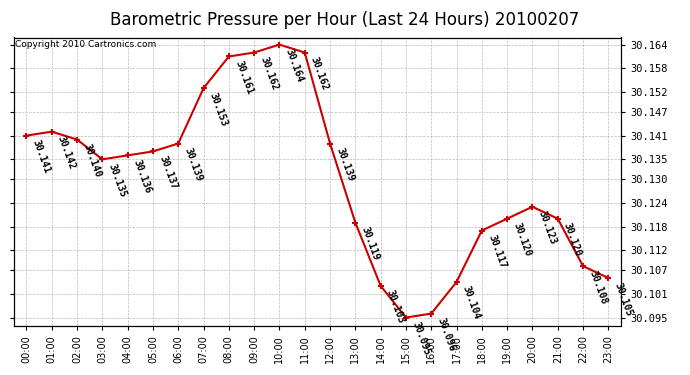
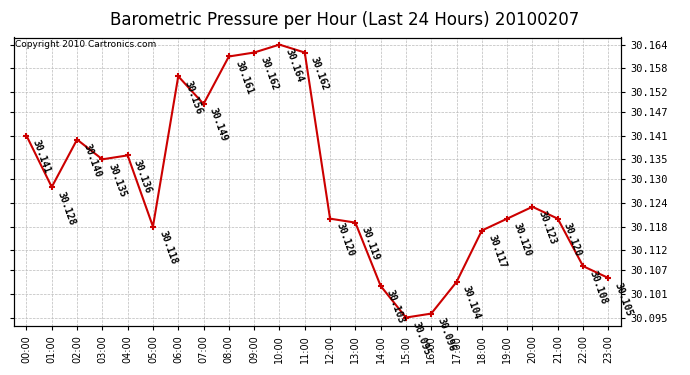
01:00: 30.142 -> 30.128
05:00: 30.137 -> 30.118
06:00: 30.139 -> 30.156
07:00: 30.153 -> 30.149
12:00: 30.139 -> 30.120
